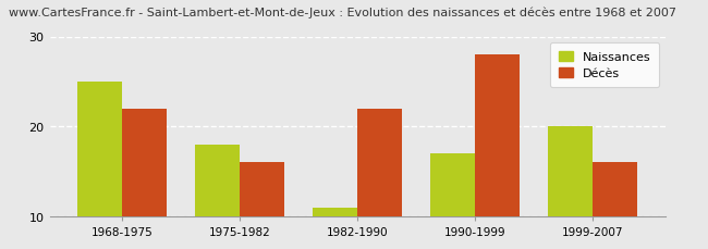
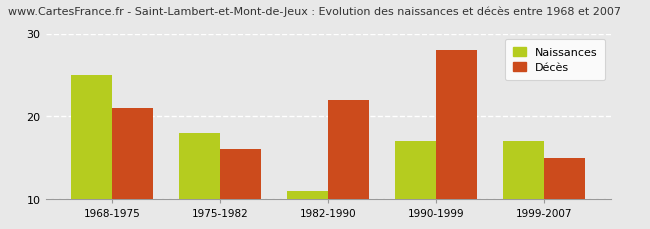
Décès/1968-1975: 22 -> 21
Naissances/1999-2007: 20 -> 17
Décès/1999-2007: 16 -> 15
